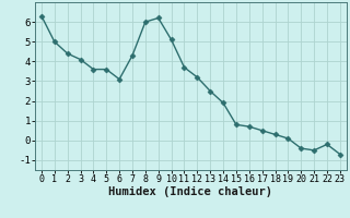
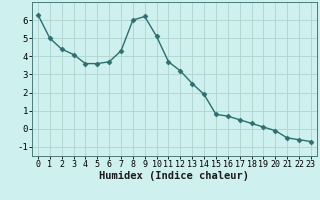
6: 3.1 -> 3.7
20: -0.4 -> -0.1
22: -0.2 -> -0.6
